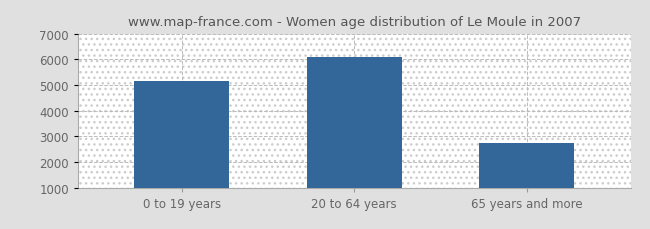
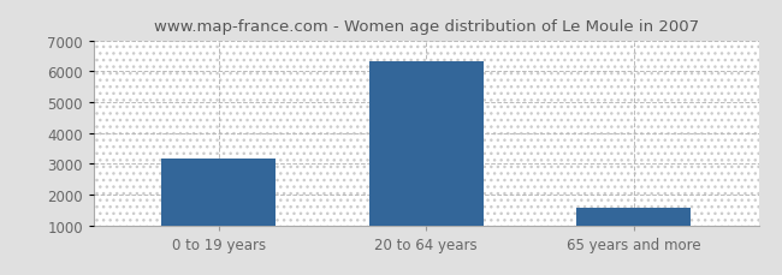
0 to 19 years: 5150 -> 3150
20 to 64 years: 6100 -> 6300
65 years and more: 2750 -> 1550
